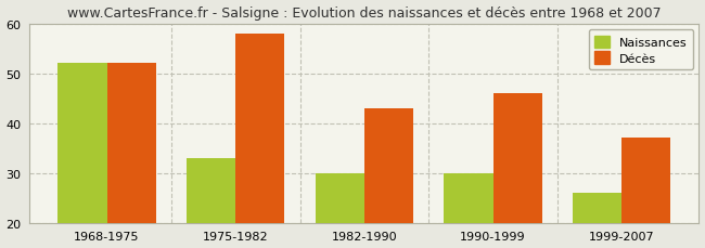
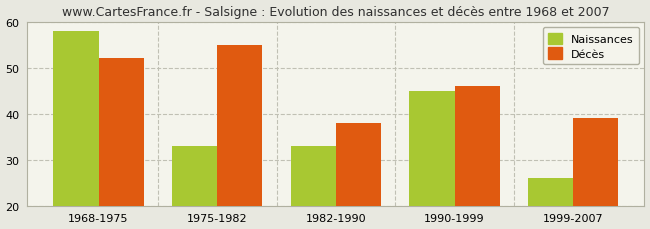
Naissances/1968-1975: 52 -> 58
Décès/1975-1982: 58 -> 55
Naissances/1982-1990: 30 -> 33
Décès/1982-1990: 43 -> 38
Naissances/1990-1999: 30 -> 45
Décès/1999-2007: 37 -> 39
